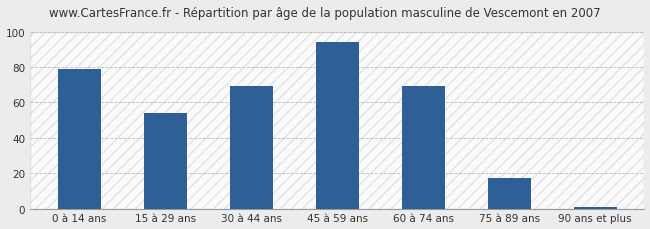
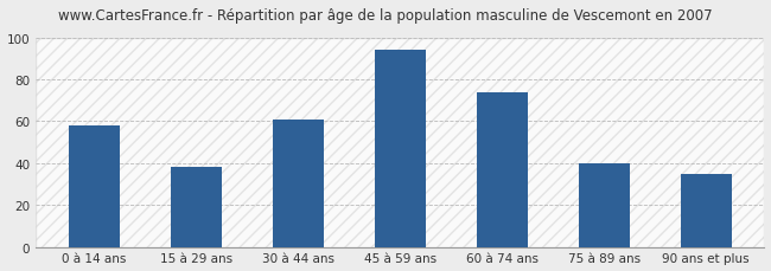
0 à 14 ans: 79 -> 58
15 à 29 ans: 54 -> 38
30 à 44 ans: 69 -> 61
60 à 74 ans: 69 -> 74
75 à 89 ans: 17 -> 40
90 ans et plus: 1 -> 35
